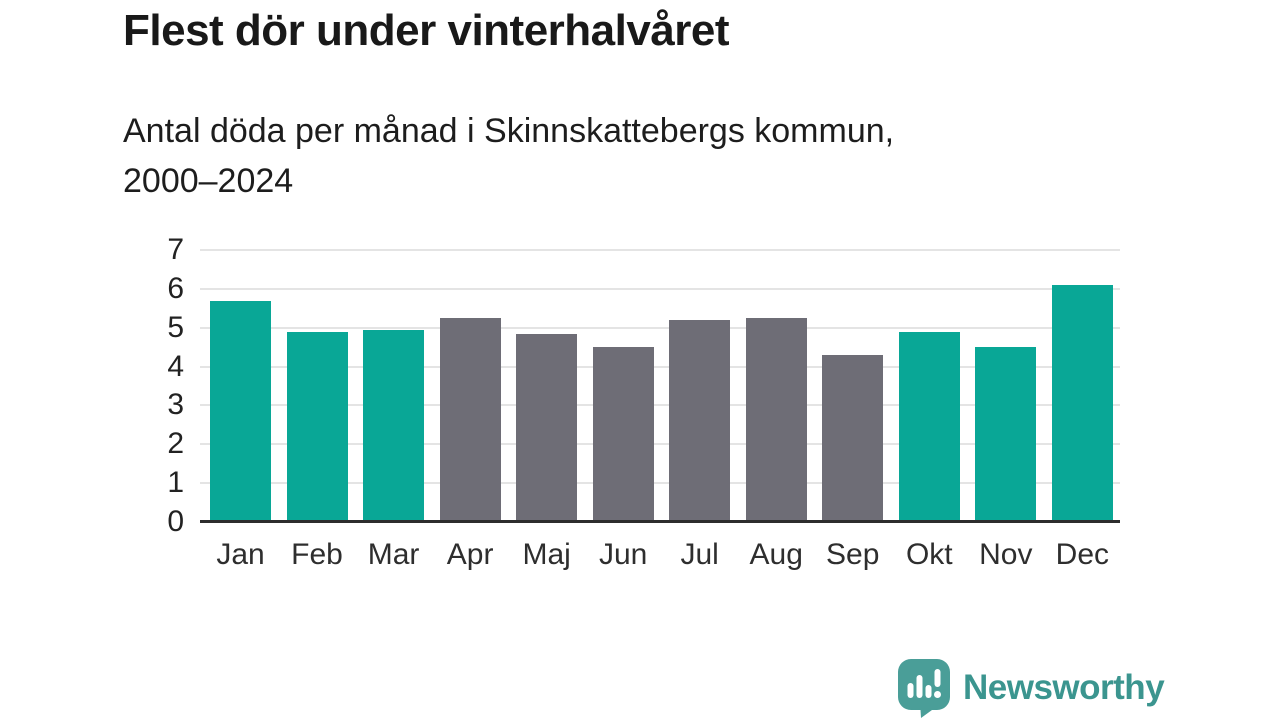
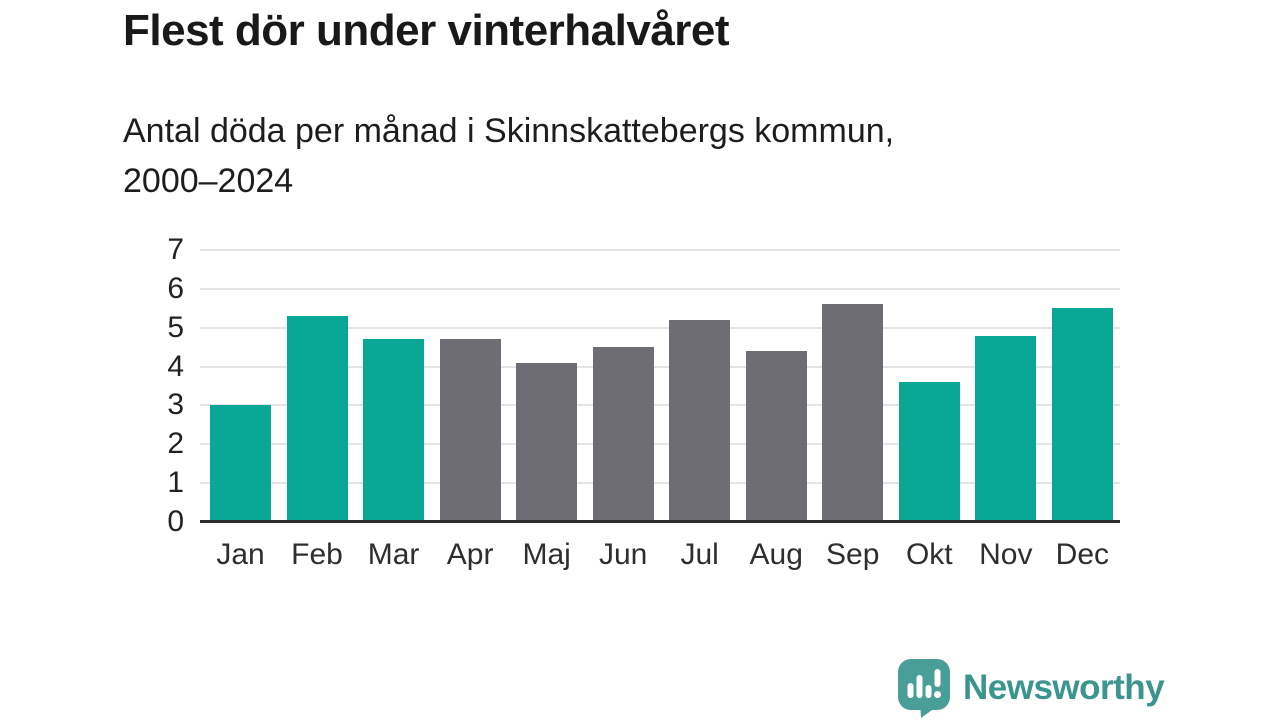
Jan: 5.7 -> 3.0
Feb: 4.9 -> 5.3
Mar: 5.0 -> 4.7
Apr: 5.2 -> 4.7
Maj: 4.8 -> 4.1
Aug: 5.2 -> 4.4
Sep: 4.3 -> 5.6
Okt: 4.9 -> 3.6
Nov: 4.5 -> 4.8
Dec: 6.1 -> 5.5
